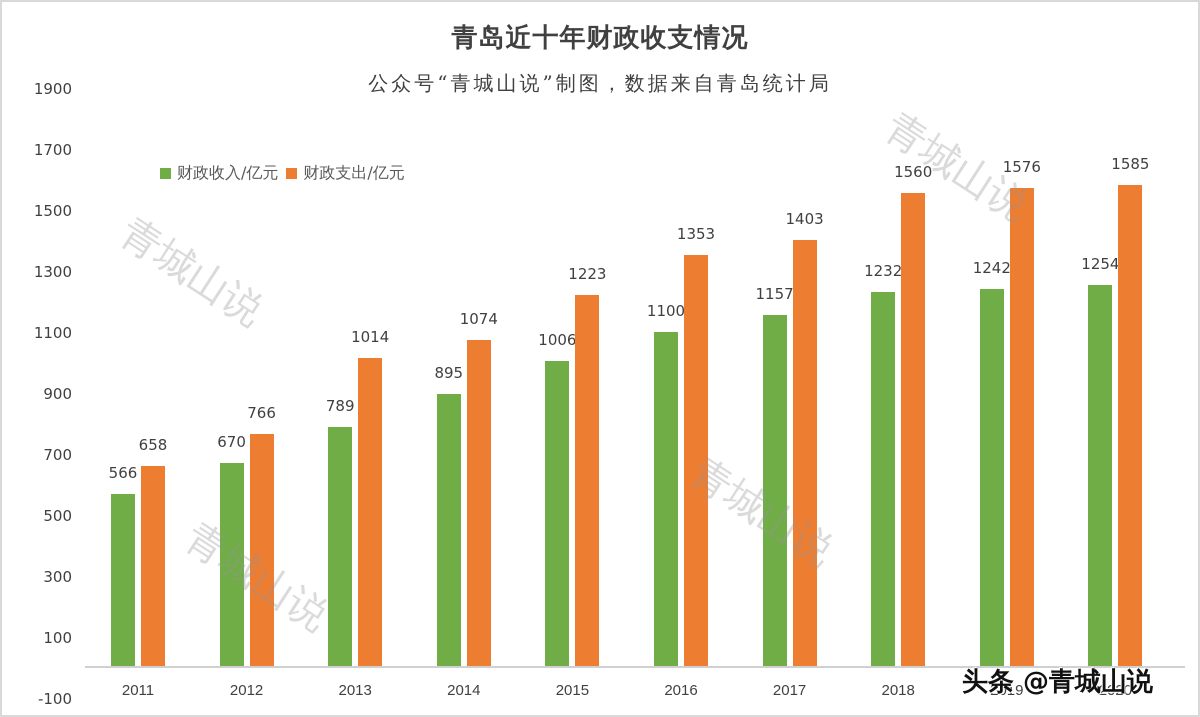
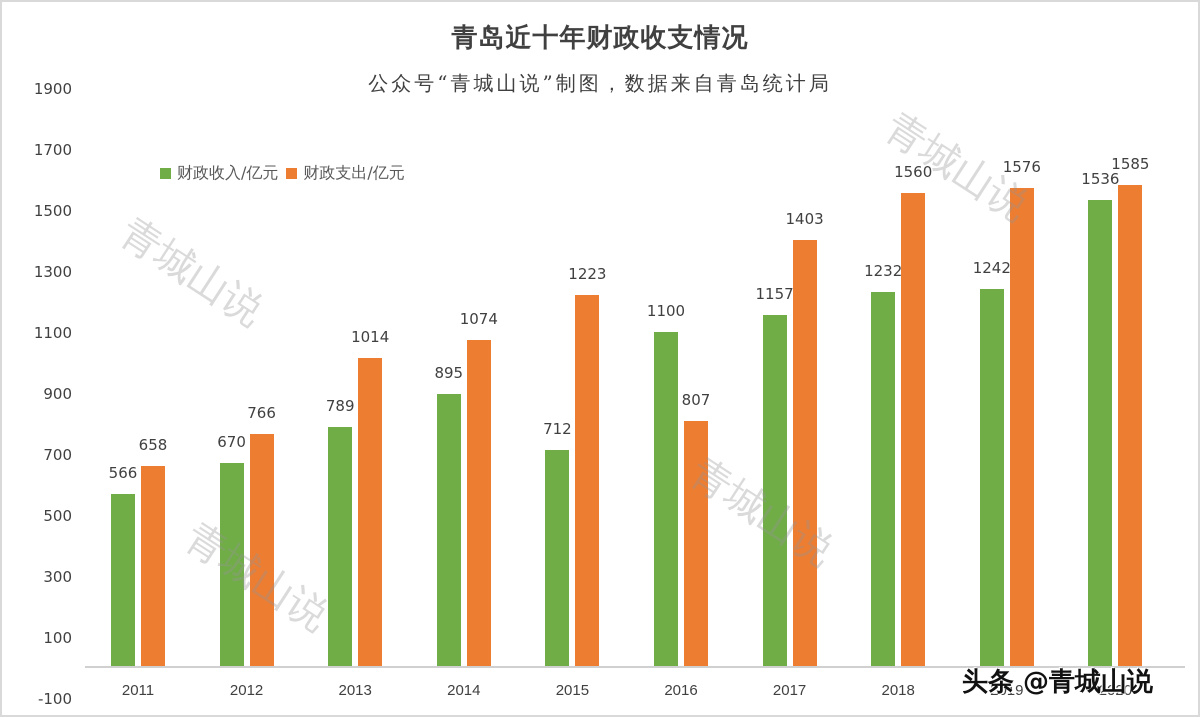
财政收入/亿元/2015: 1006 -> 712
财政支出/亿元/2016: 1353 -> 807
财政收入/亿元/2020: 1254 -> 1536
